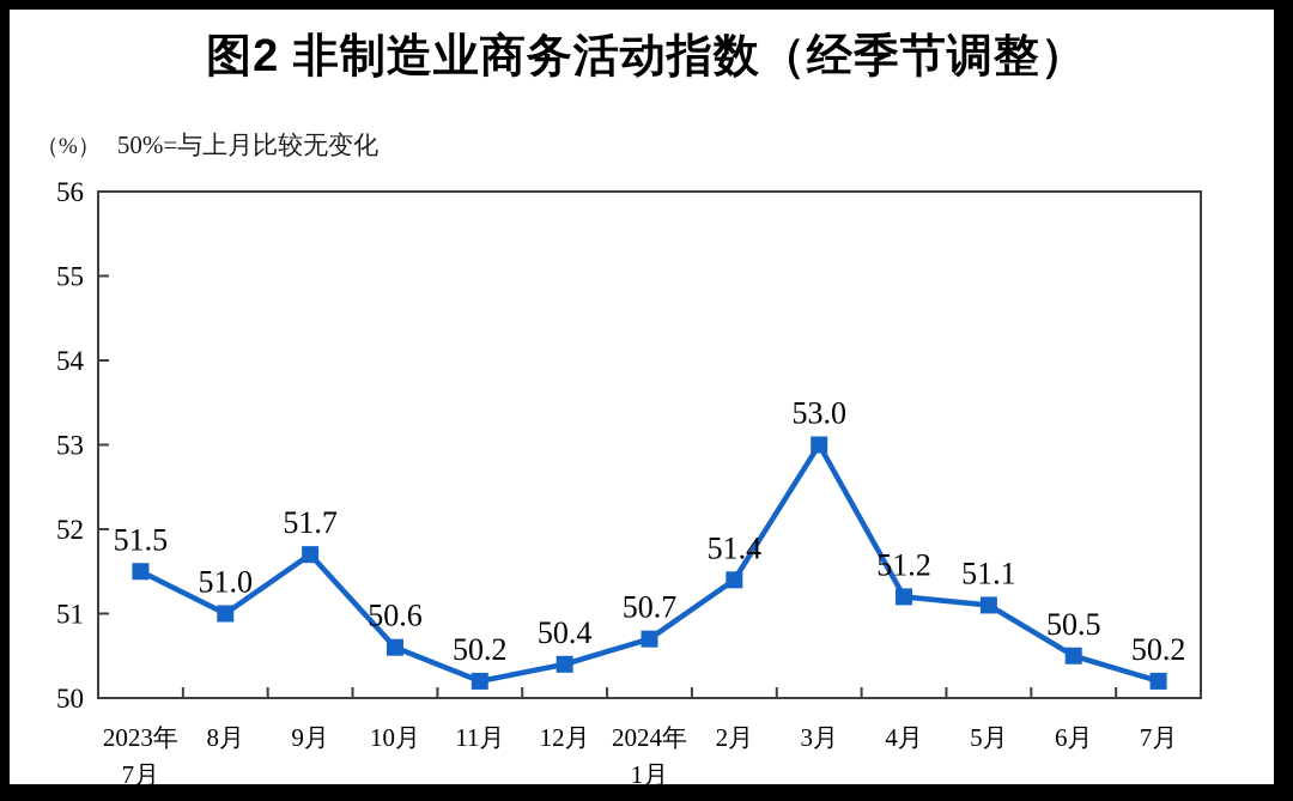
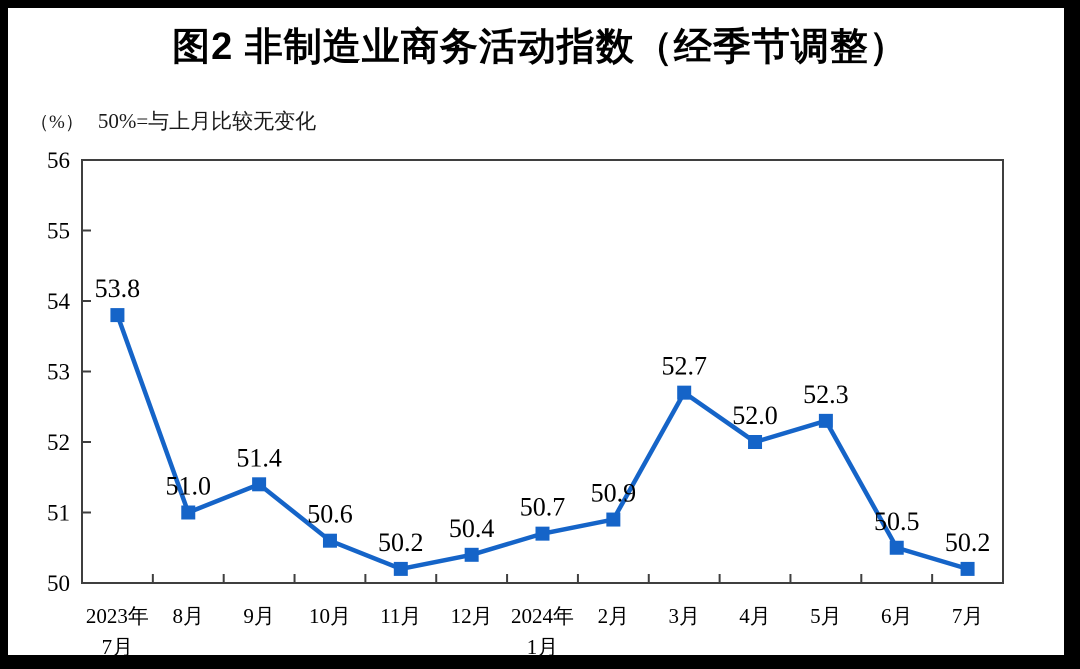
2023年 7月: 51.5 -> 53.8
9月: 51.7 -> 51.4
2月: 51.4 -> 50.9
3月: 53.0 -> 52.7
4月: 51.2 -> 52.0
5月: 51.1 -> 52.3
